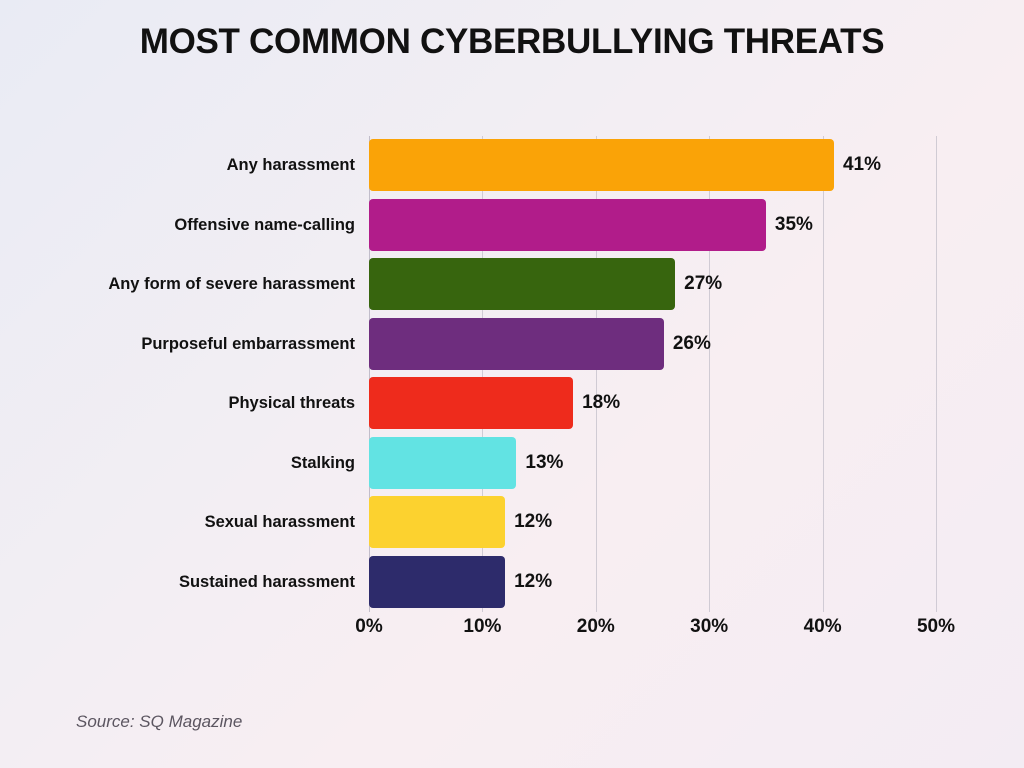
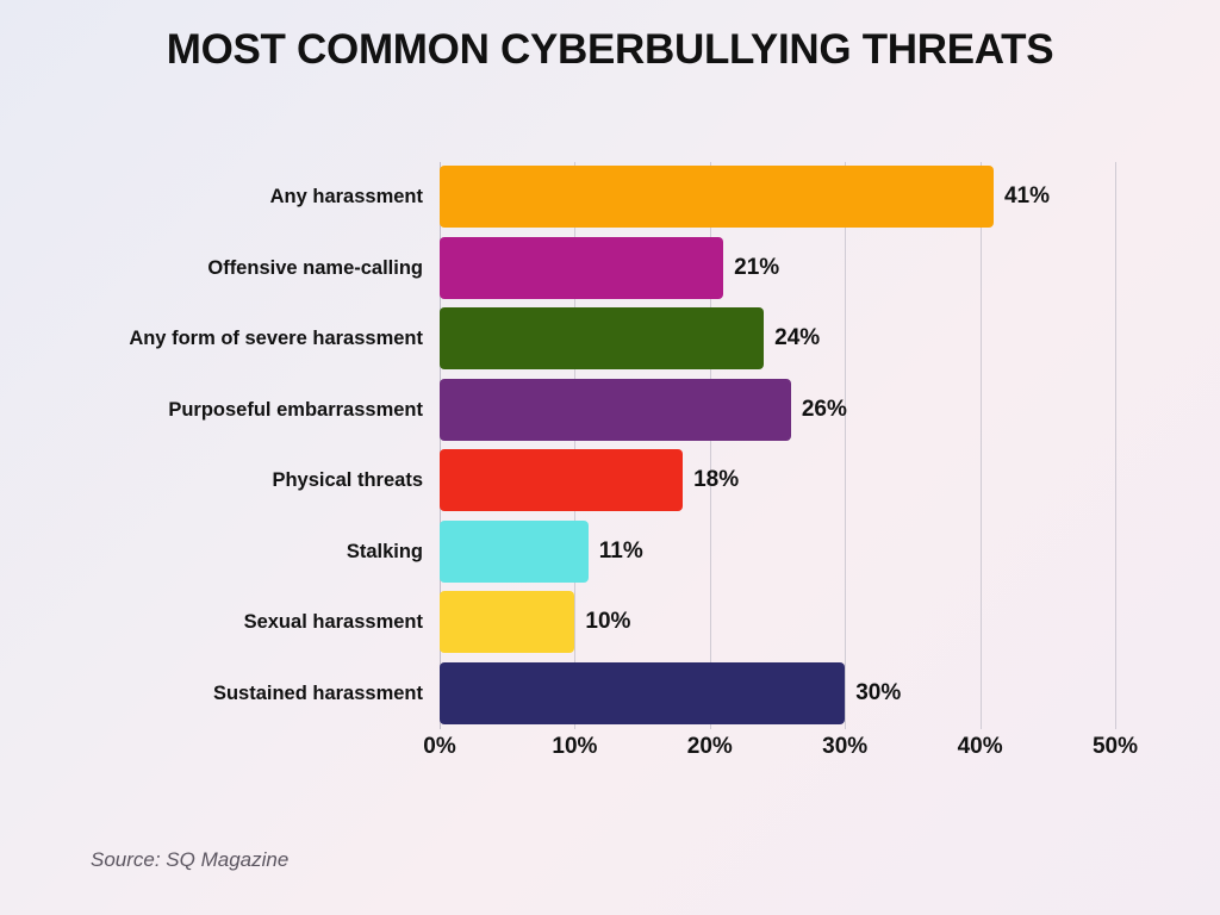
Offensive name-calling: 35% -> 21%
Any form of severe harassment: 27% -> 24%
Stalking: 13% -> 11%
Sexual harassment: 12% -> 10%
Sustained harassment: 12% -> 30%
